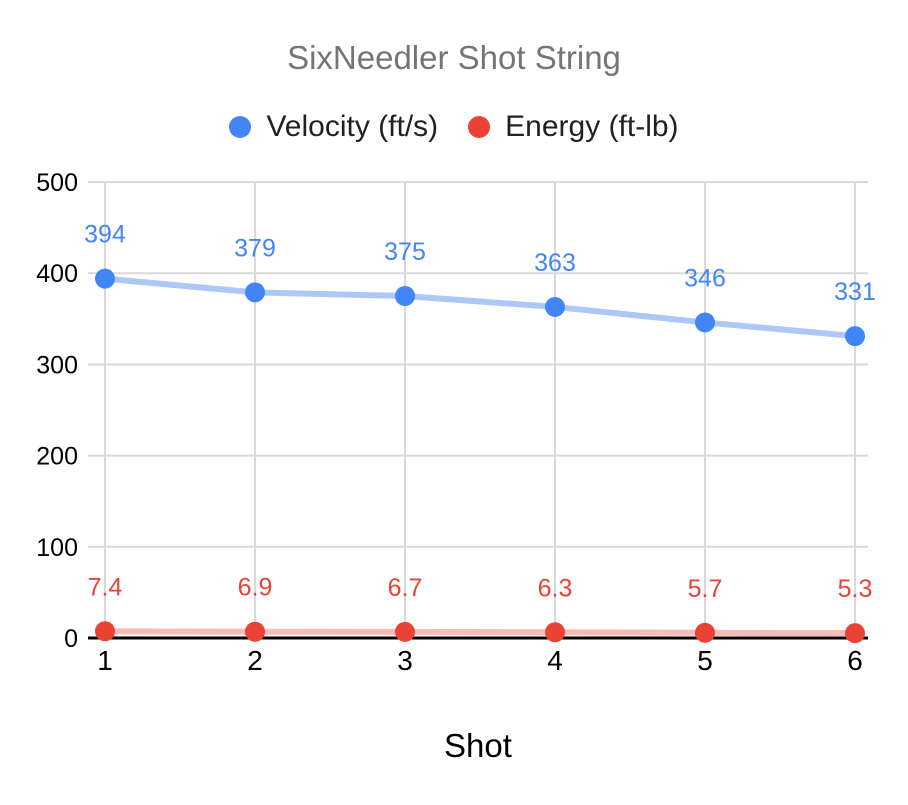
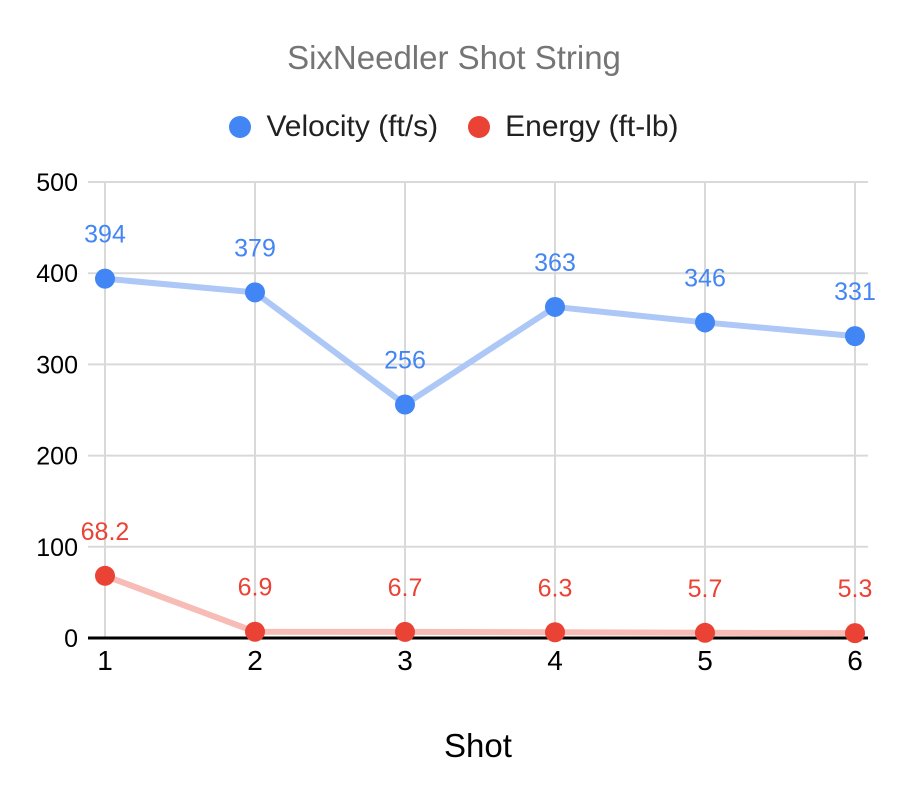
Energy (ft-lb)/1: 7.4 -> 68.2
Velocity (ft/s)/3: 375 -> 256
